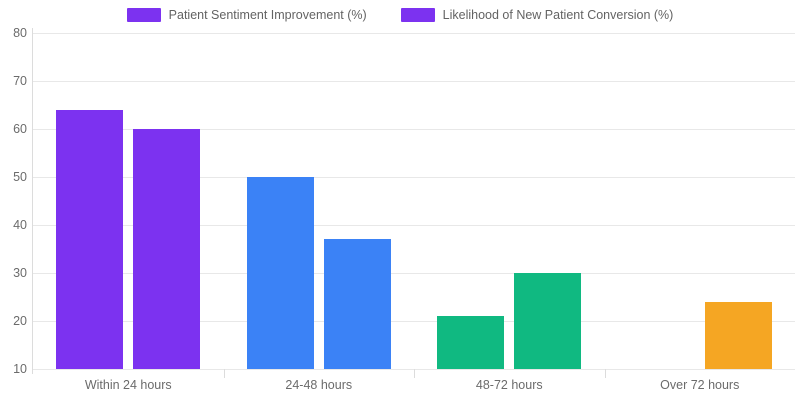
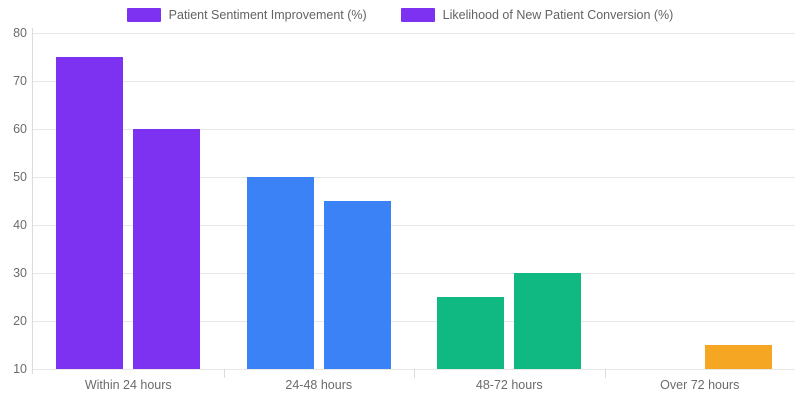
Patient Sentiment Improvement (%)/Within 24 hours: 64 -> 75
Likelihood of New Patient Conversion (%)/24-48 hours: 37 -> 45
Patient Sentiment Improvement (%)/48-72 hours: 21 -> 25
Likelihood of New Patient Conversion (%)/Over 72 hours: 24 -> 15
